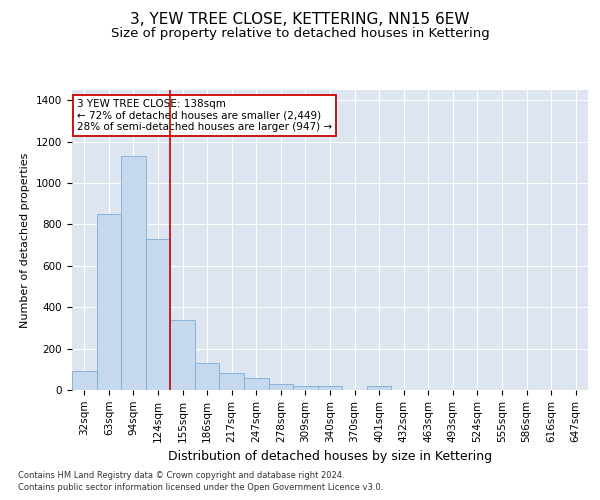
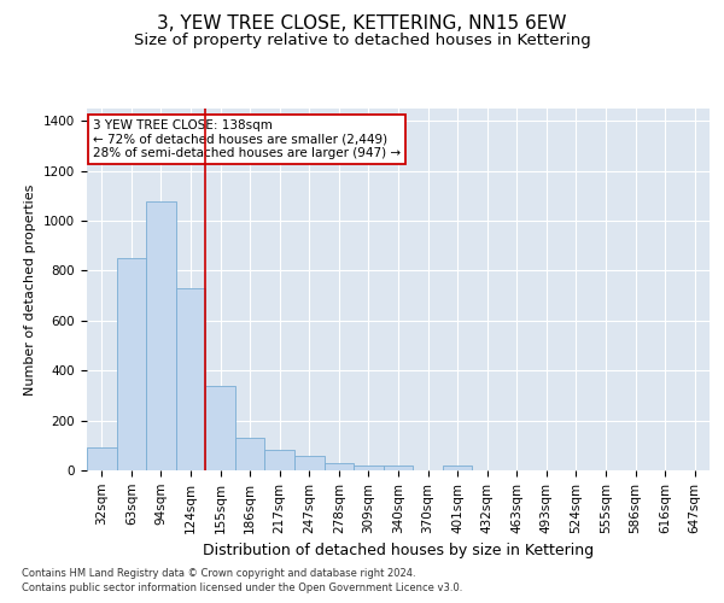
94sqm: 1130 -> 1080
